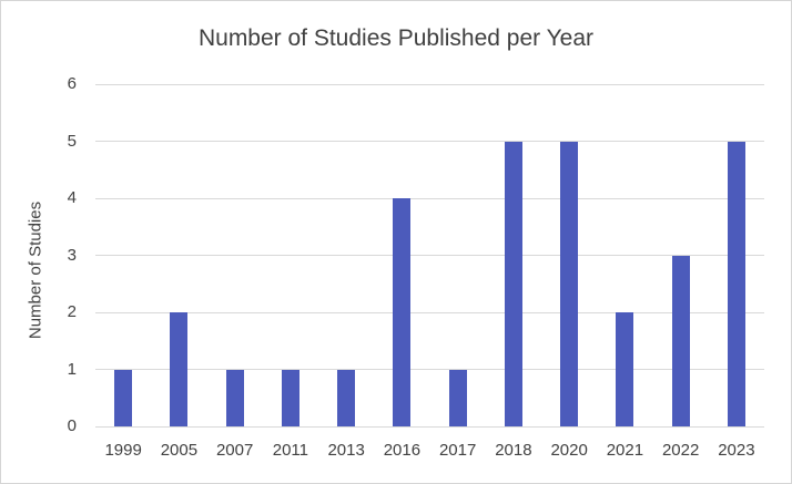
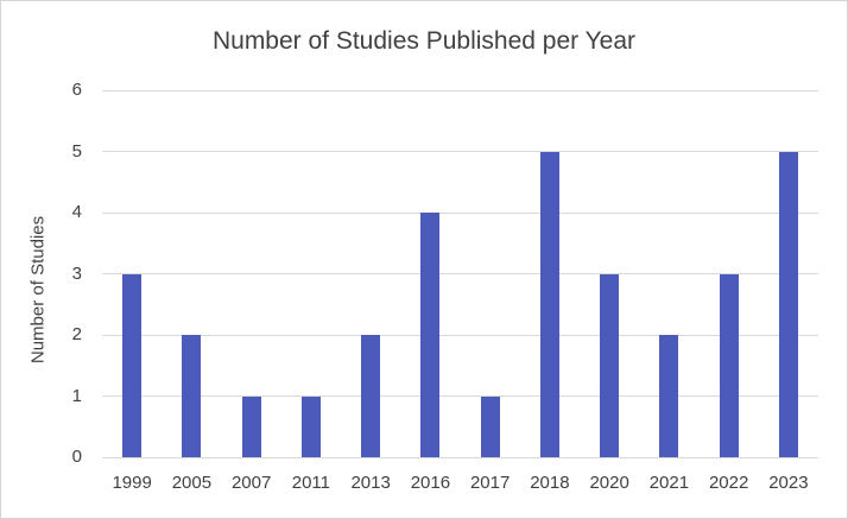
1999: 1 -> 3
2013: 1 -> 2
2020: 5 -> 3
